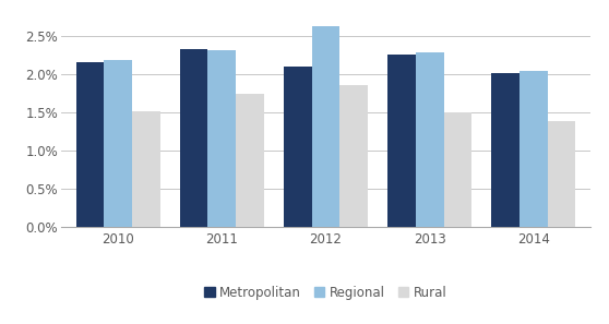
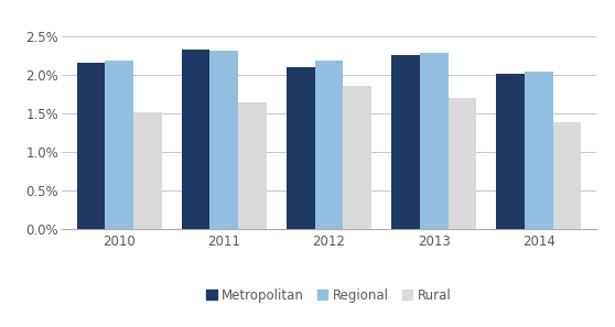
Rural/2011: 1.74% -> 1.64%
Regional/2012: 2.62% -> 2.19%
Rural/2013: 1.50% -> 1.70%
